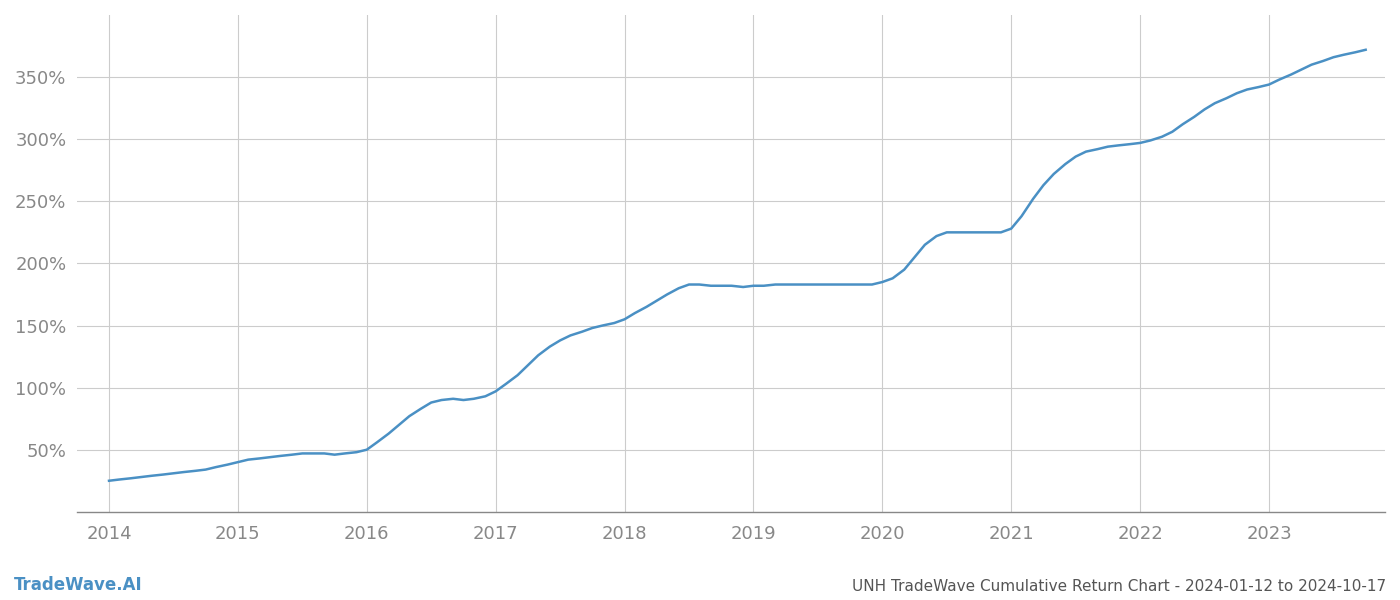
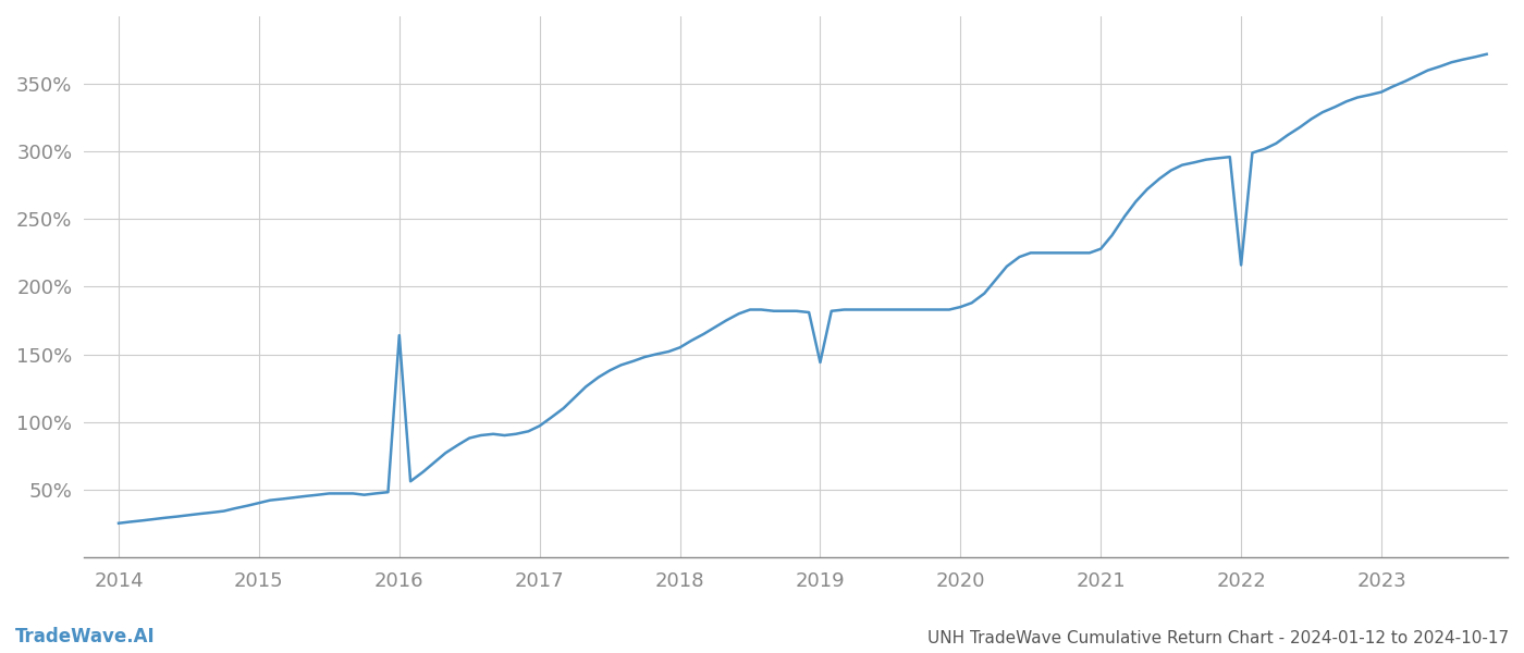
2016: 50% -> 164%
2019: 182% -> 144%
2022: 297% -> 216%
